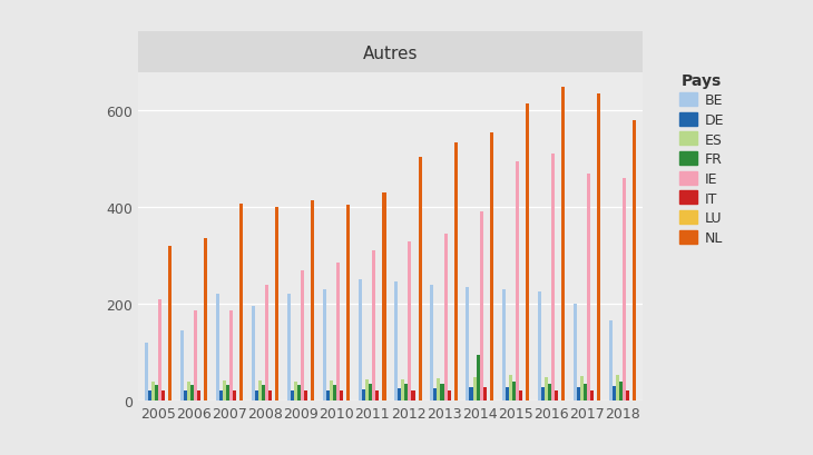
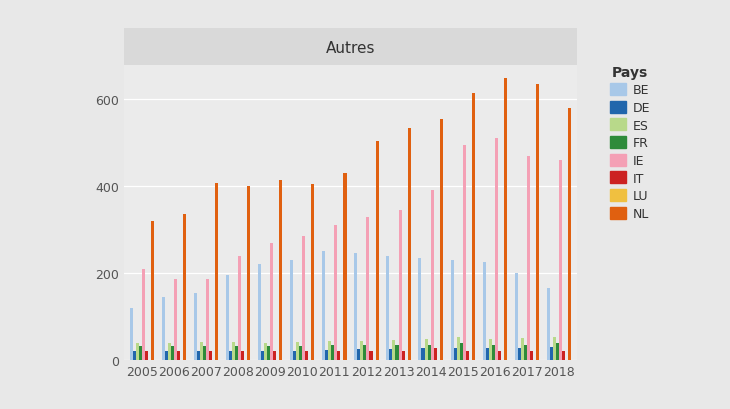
BE/2007: 220 -> 155
FR/2014: 95 -> 35
